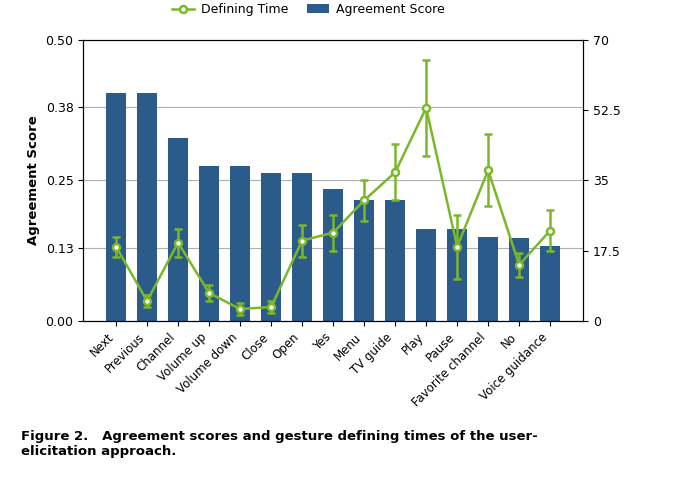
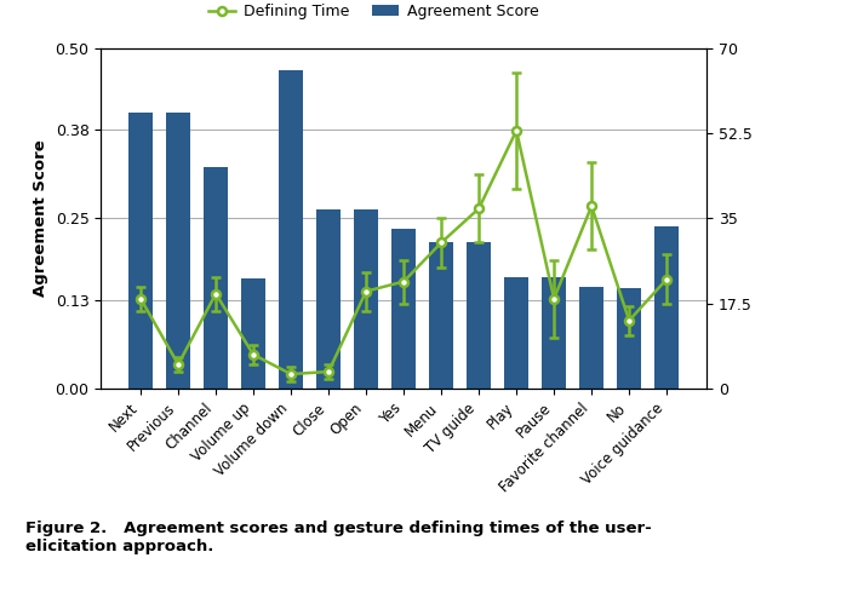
Agreement Score/Volume up: 0.275 -> 0.162
Agreement Score/Volume down: 0.275 -> 0.468
Agreement Score/Voice guidance: 0.133 -> 0.238
